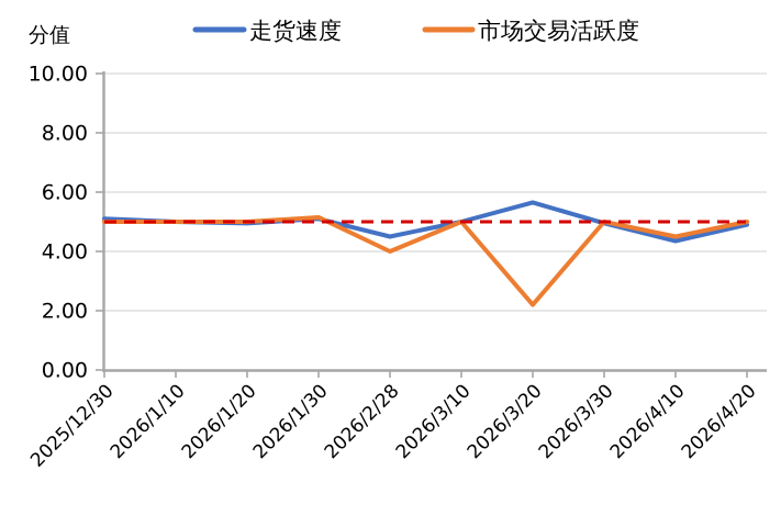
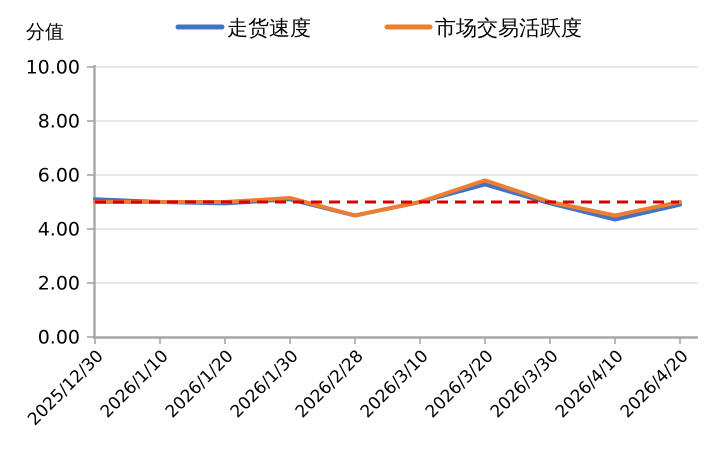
市场交易活跃度/2026/2/28: 4.0 -> 4.5
市场交易活跃度/2026/3/20: 2.2 -> 5.8
